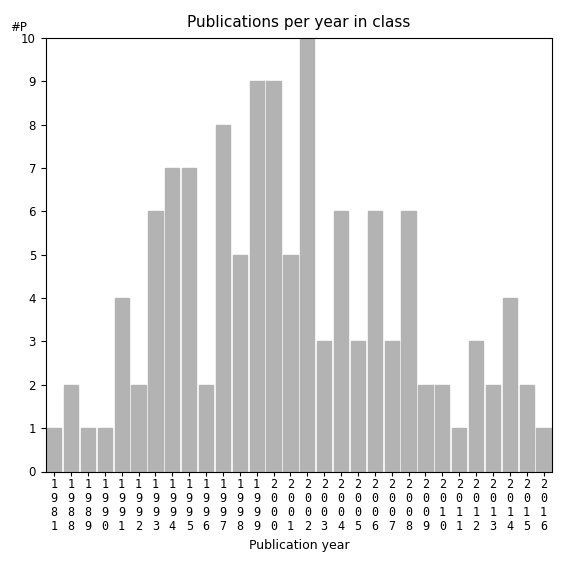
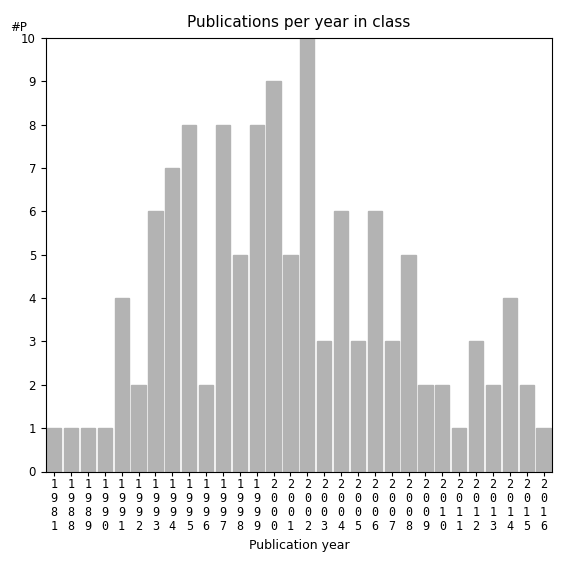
1 9 8 8: 2 -> 1
1 9 9 5: 7 -> 8
1 9 9 9: 9 -> 8
2 0 0 8: 6 -> 5
